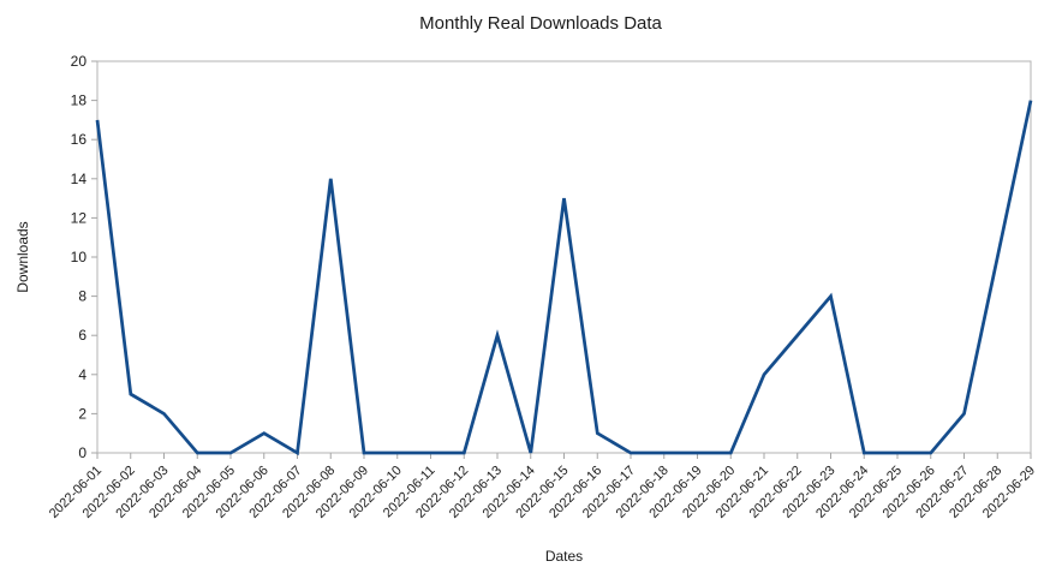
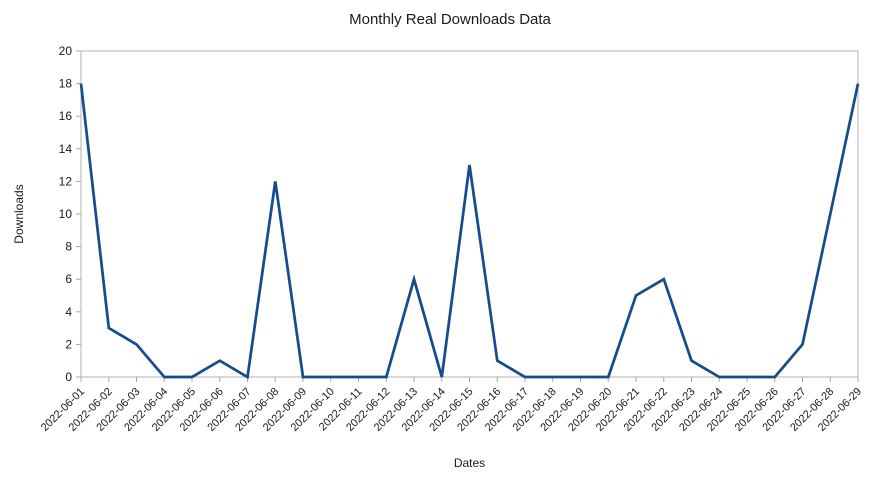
2022-06-01: 17 -> 18
2022-06-08: 14 -> 12
2022-06-21: 4 -> 5
2022-06-23: 8 -> 1
